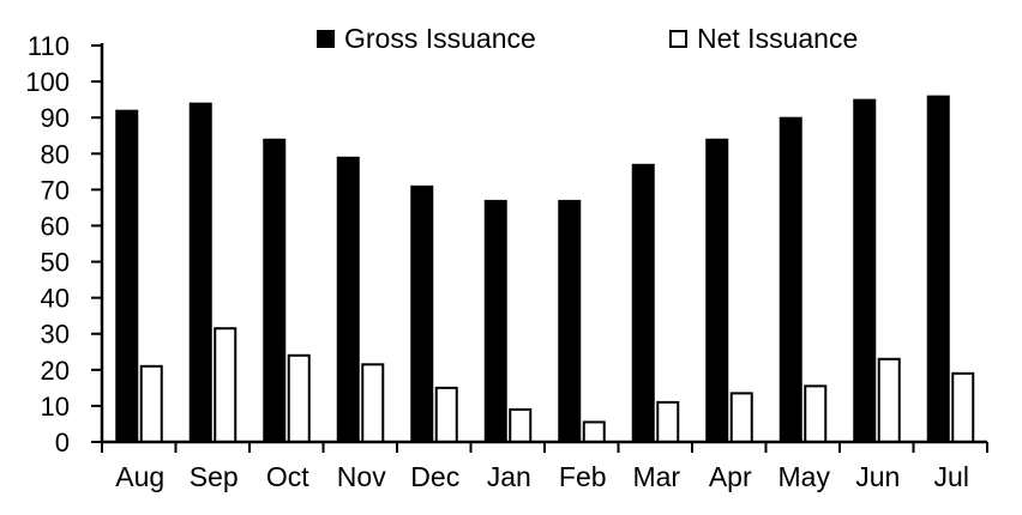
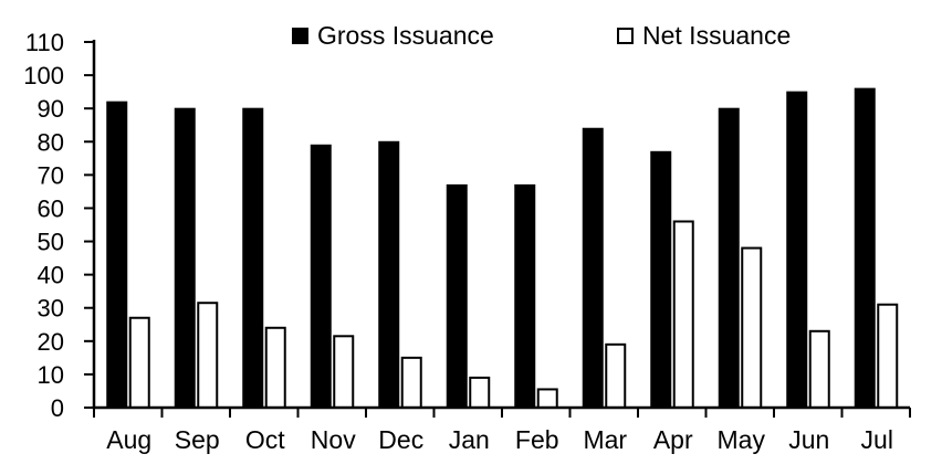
Net Issuance/Aug: 21 -> 27
Gross Issuance/Sep: 94 -> 90
Gross Issuance/Oct: 84 -> 90
Gross Issuance/Dec: 71 -> 80
Gross Issuance/Mar: 77 -> 84
Net Issuance/Mar: 11 -> 19
Gross Issuance/Apr: 84 -> 77
Net Issuance/Apr: 14 -> 56
Net Issuance/May: 16 -> 48
Net Issuance/Jul: 19 -> 31
